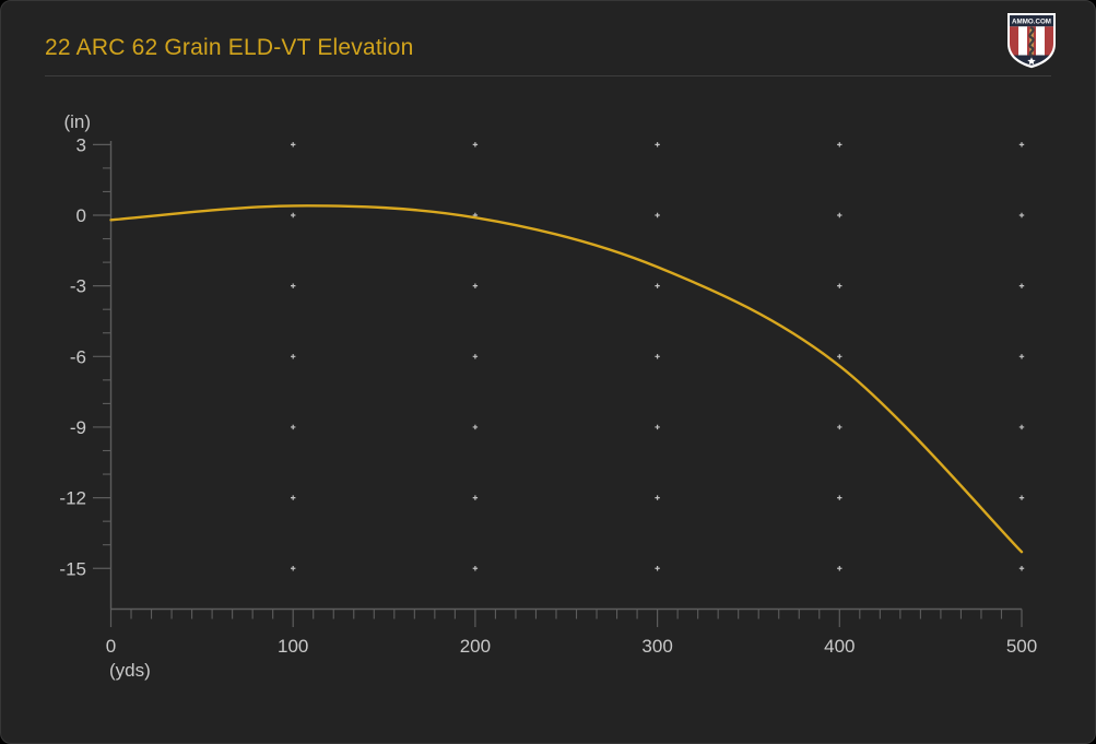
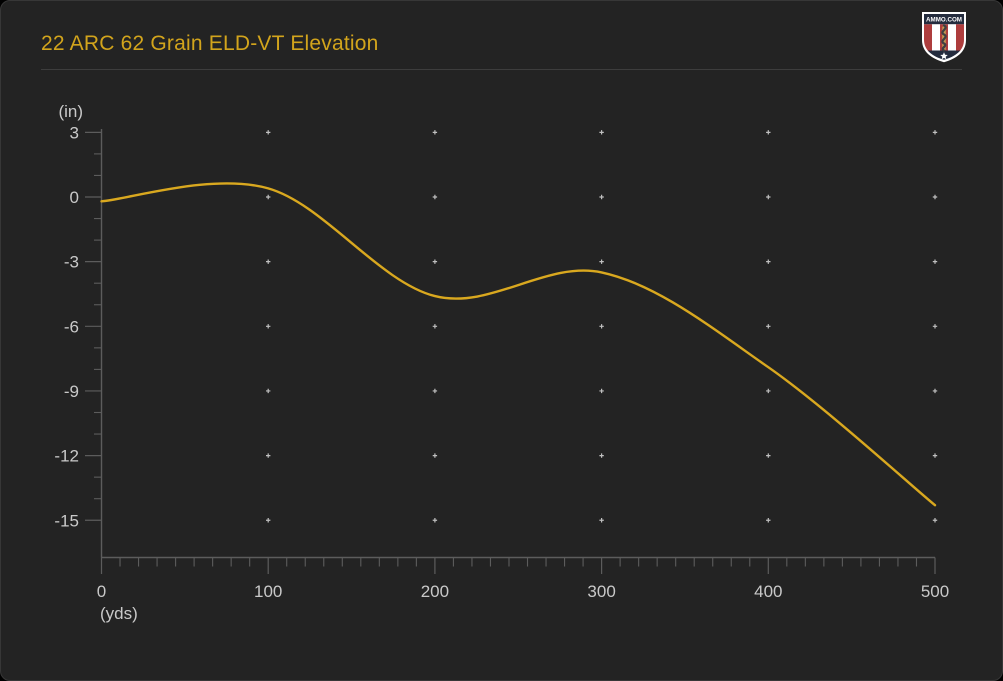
200: -0.1 -> -4.6
300: -2.2 -> -3.5
400: -6.4 -> -7.9
